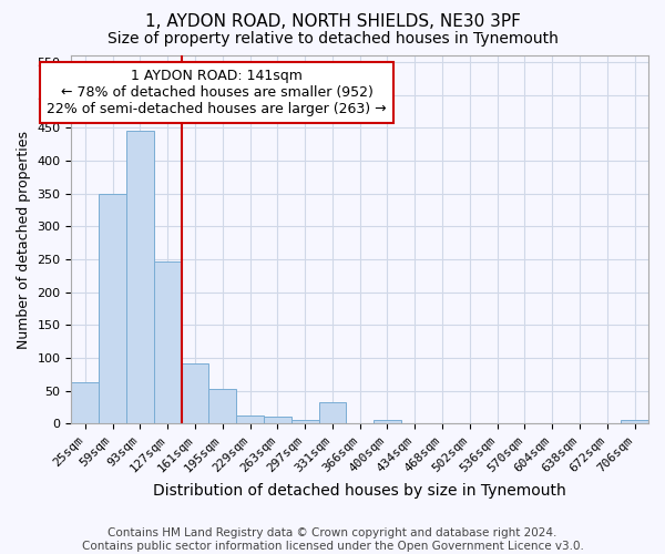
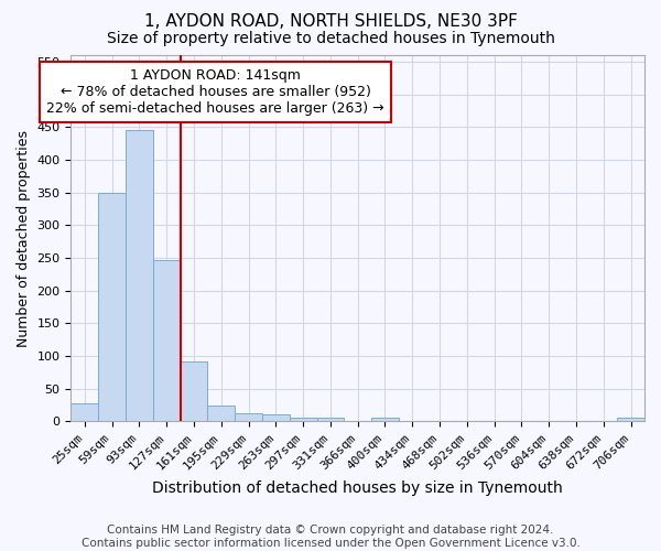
25sqm: 62 -> 27
195sqm: 52 -> 24
331sqm: 32 -> 5
